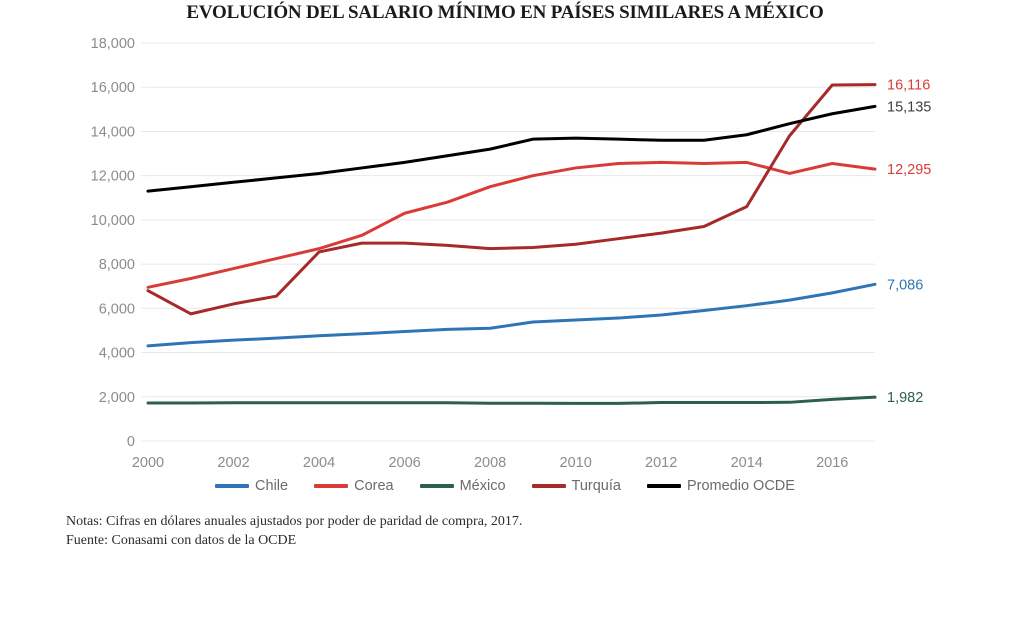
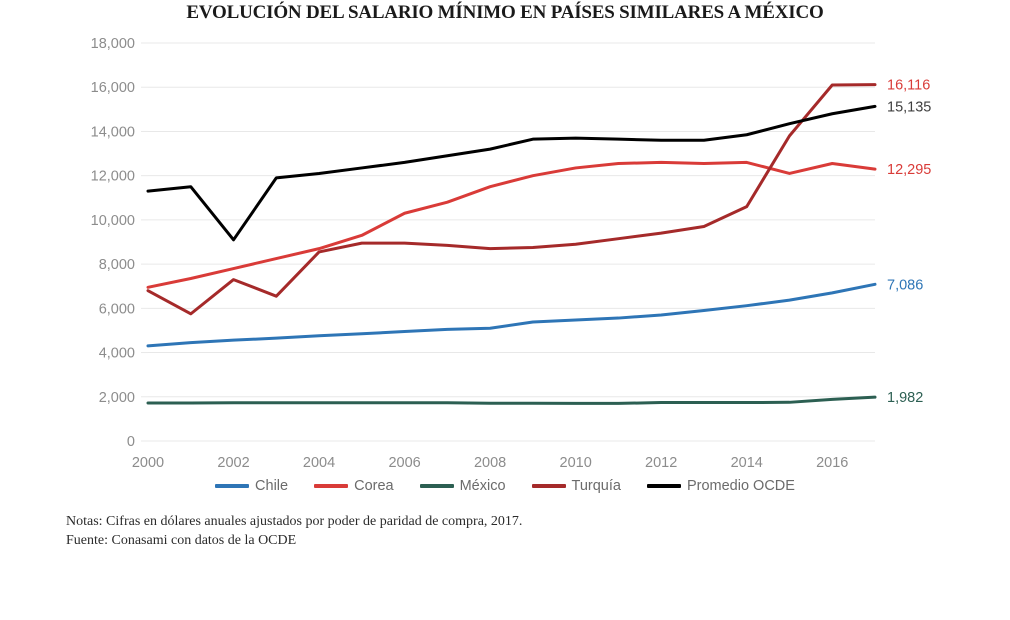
Turquía/2002: 6200 -> 7300
Promedio OCDE/2002: 11700 -> 9100
